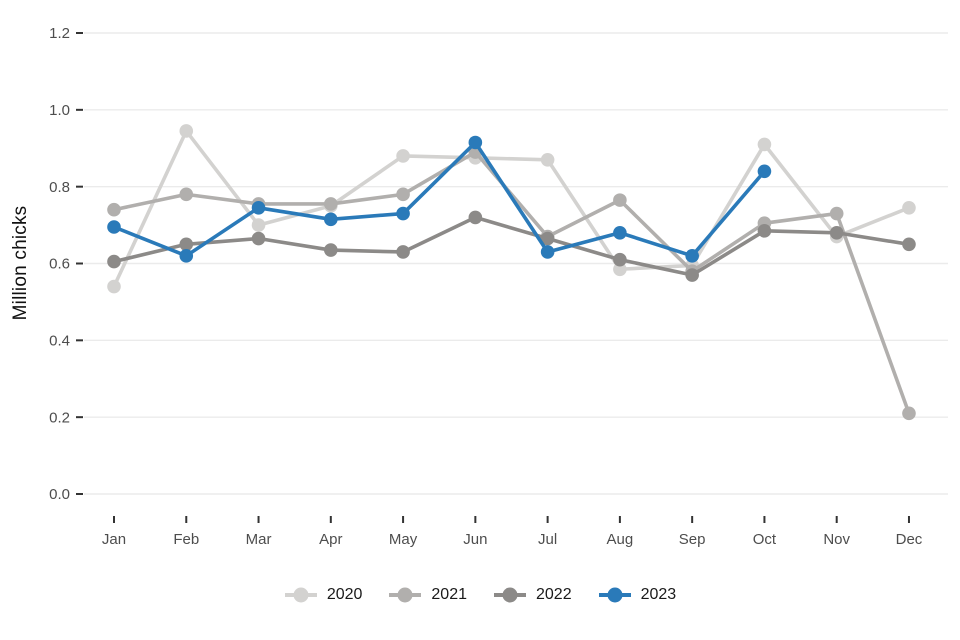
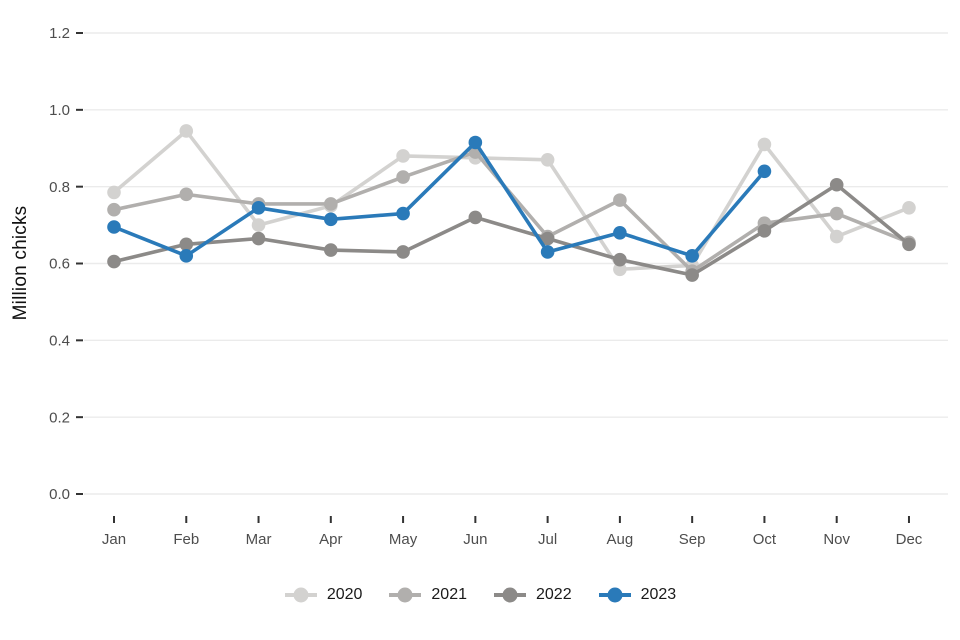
2020/Jan: 0.54 -> 0.79
2021/May: 0.78 -> 0.82
2022/Nov: 0.68 -> 0.81
2021/Dec: 0.21 -> 0.66
